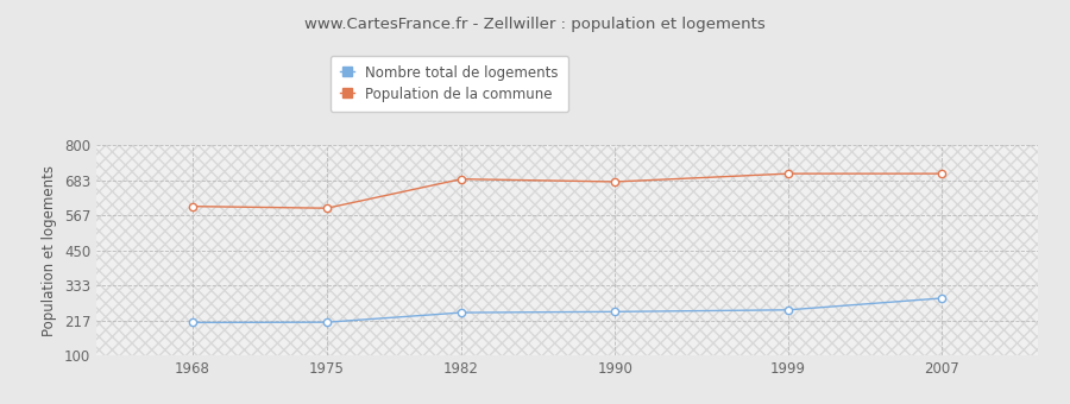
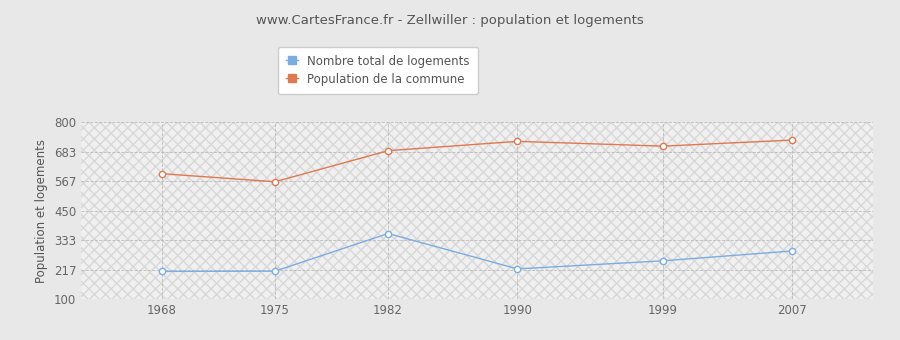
Population de la commune/1975: 591 -> 565
Nombre total de logements/1982: 243 -> 360
Nombre total de logements/1990: 246 -> 220
Population de la commune/1990: 679 -> 725
Population de la commune/2007: 706 -> 730
